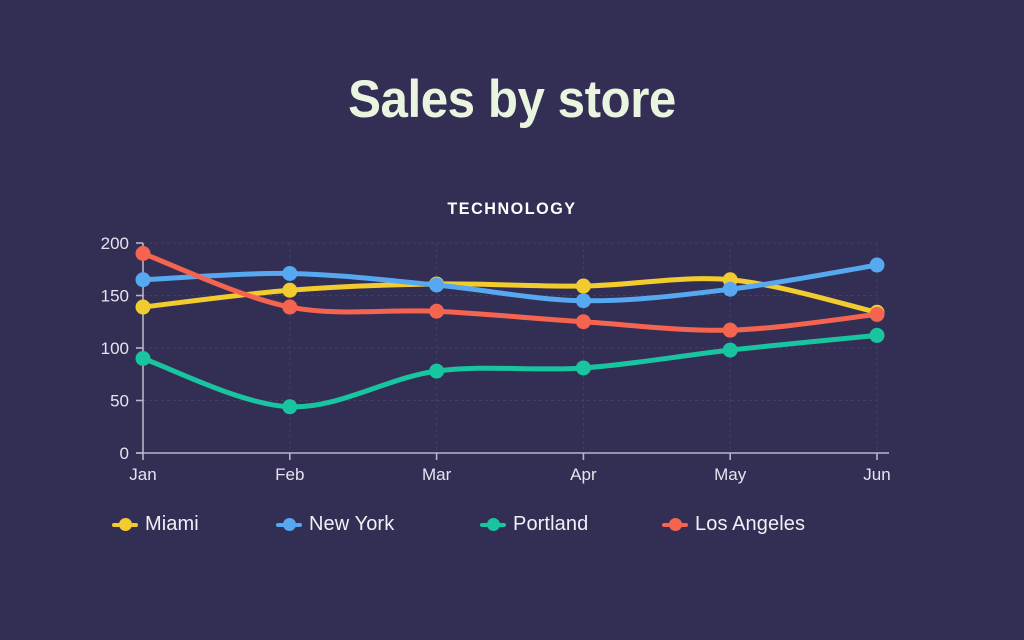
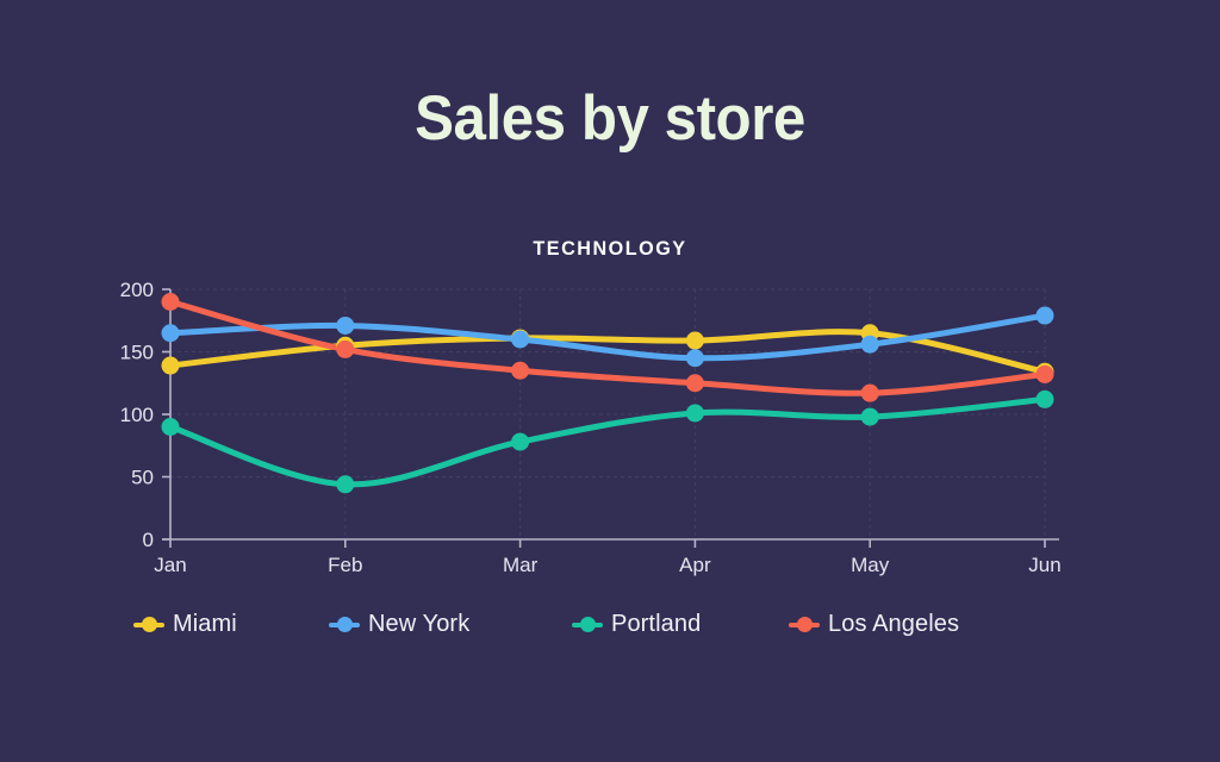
Los Angeles/Feb: 139 -> 152
Portland/Apr: 81 -> 101
